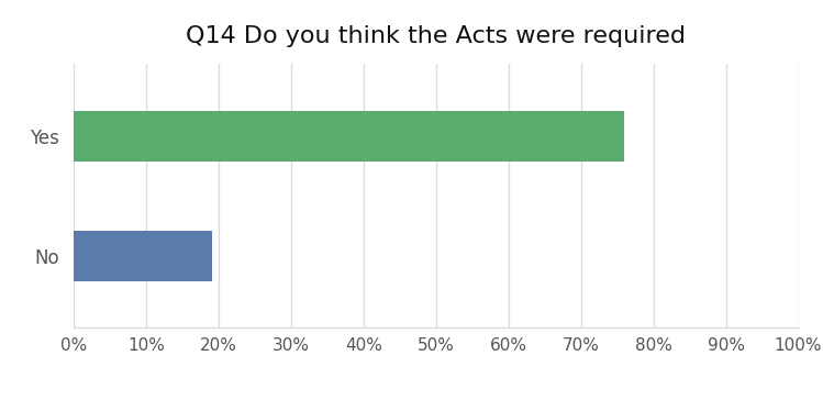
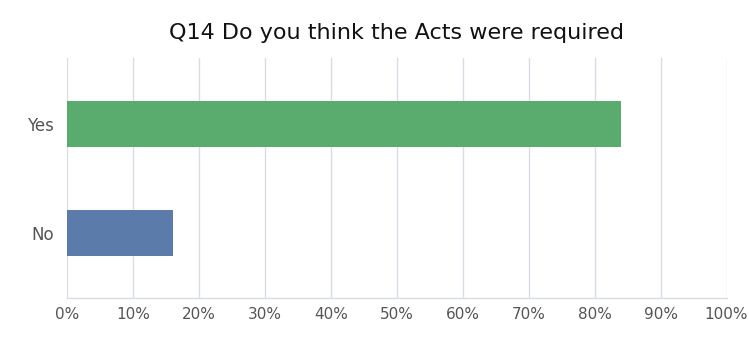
Yes: 76% -> 84%
No: 19% -> 16%
